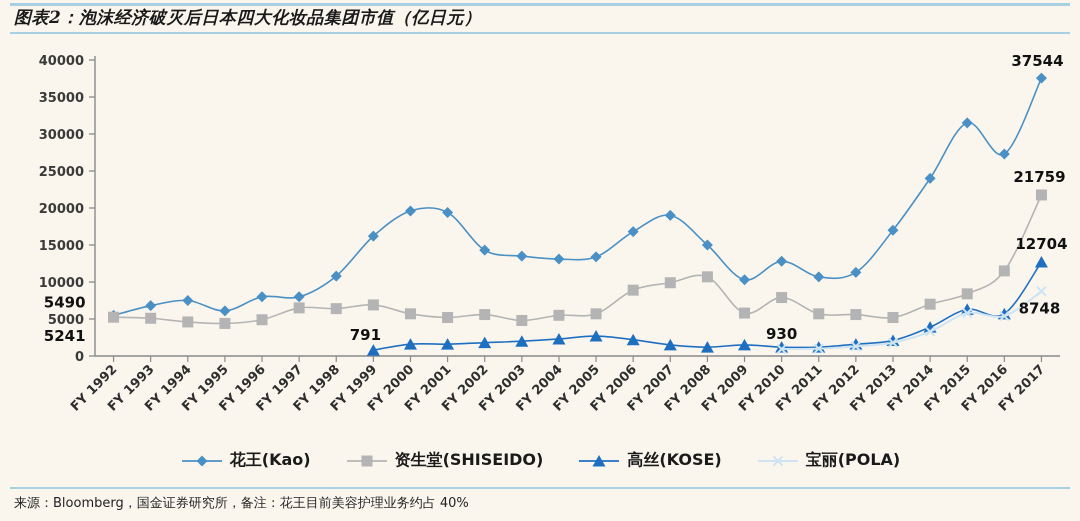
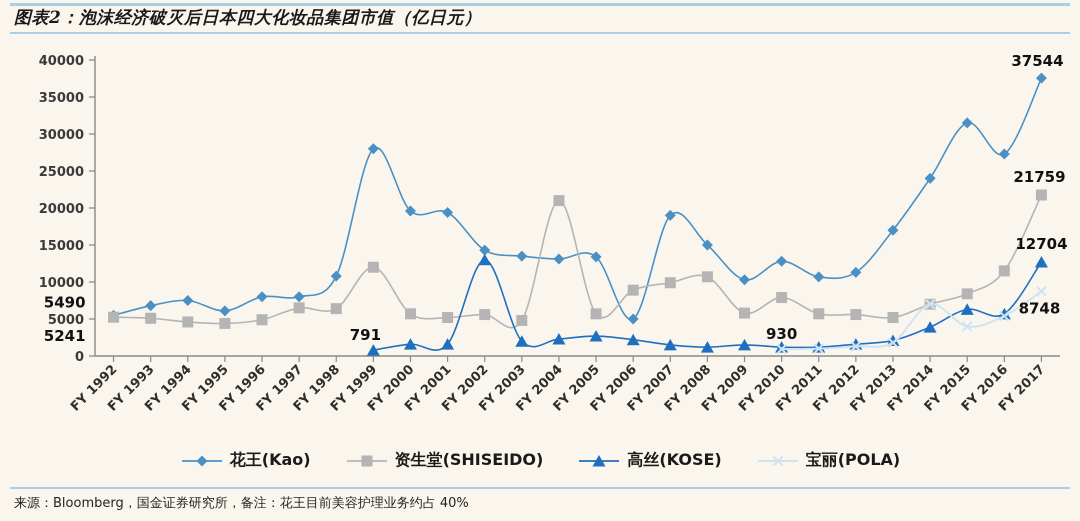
花王(Kao)/FY 1999: 16000 -> 28000
资生堂(SHISEIDO)/FY 1999: 7000 -> 12000
高丝(KOSE)/FY 2002: 2000 -> 13000
资生堂(SHISEIDO)/FY 2004: 6000 -> 21000
花王(Kao)/FY 2006: 17000 -> 5000
宝丽(POLA)/FY 2014: 3000 -> 7000
宝丽(POLA)/FY 2015: 6000 -> 4000
